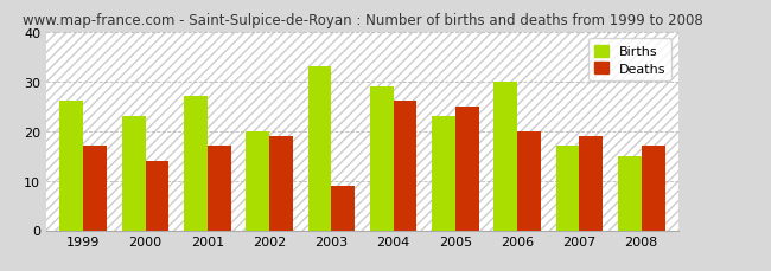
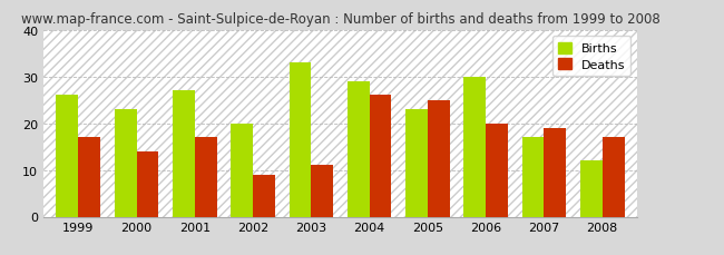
Deaths/2002: 19 -> 9
Deaths/2003: 9 -> 11
Births/2008: 15 -> 12
